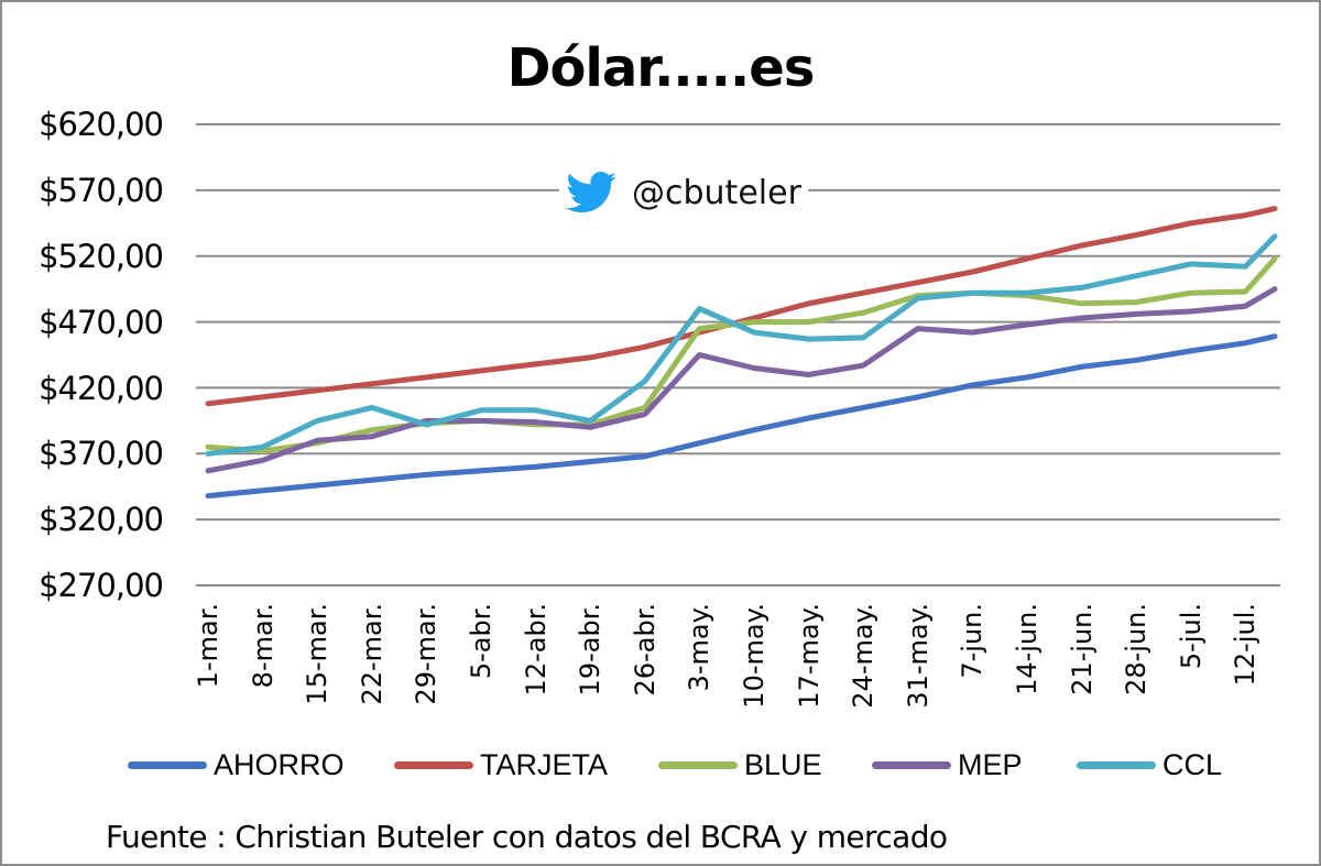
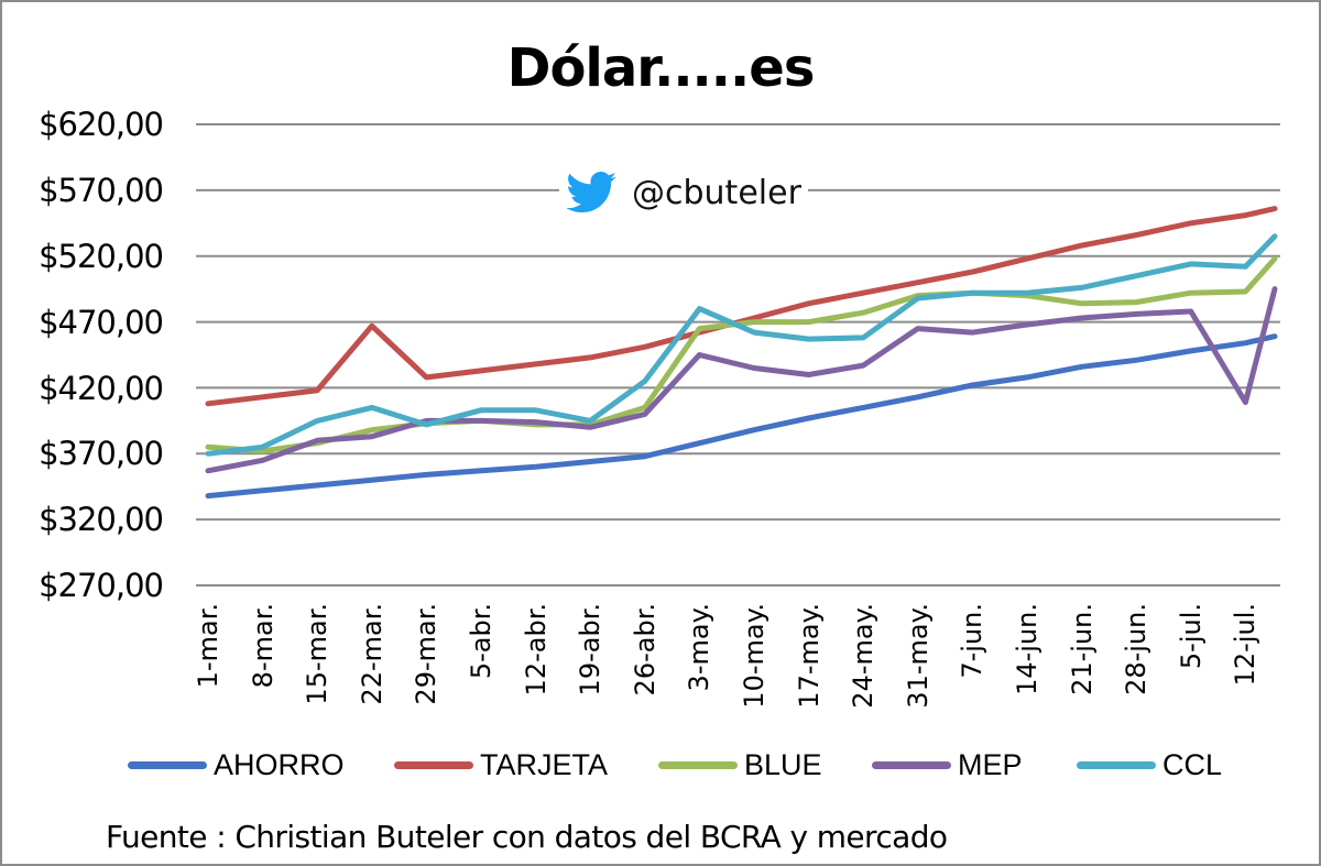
TARJETA/22-mar.: $423 -> $467
MEP/12-jul.: $482 -> $409
